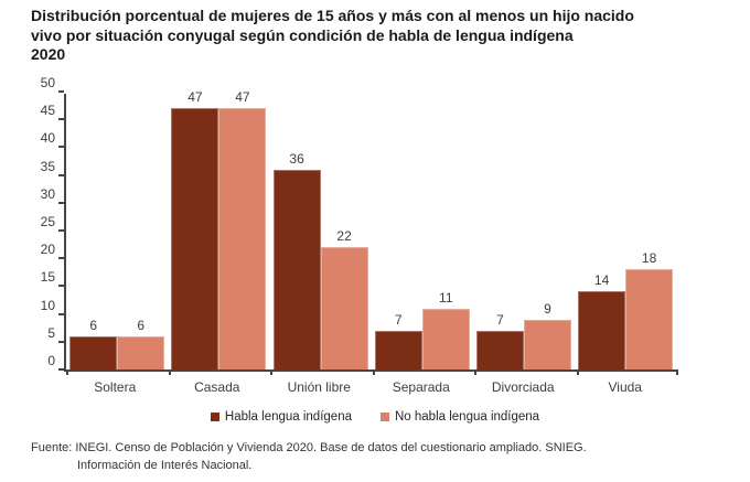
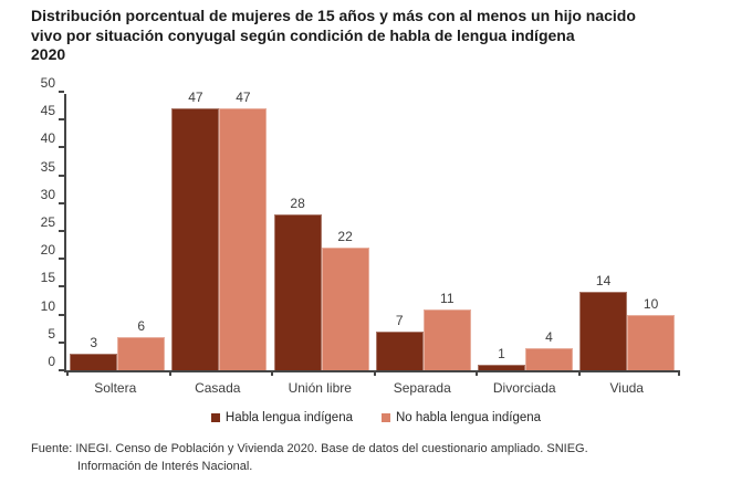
Habla lengua indígena/Soltera: 6 -> 3
Habla lengua indígena/Unión libre: 36 -> 28
Habla lengua indígena/Divorciada: 7 -> 1
No habla lengua indígena/Divorciada: 9 -> 4
No habla lengua indígena/Viuda: 18 -> 10
